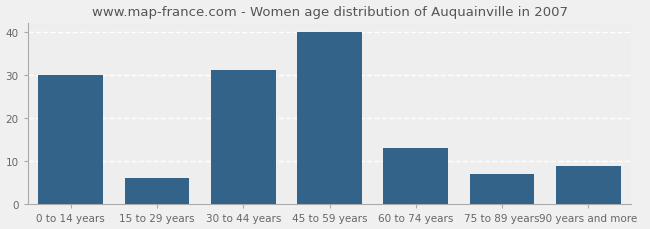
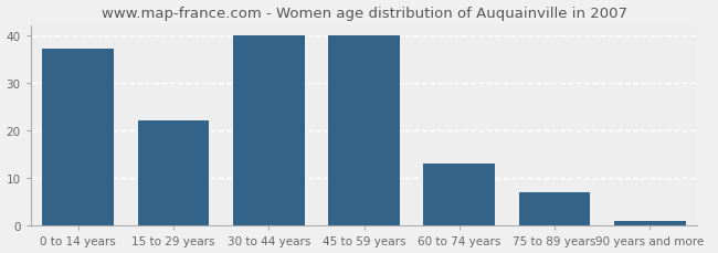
0 to 14 years: 30 -> 37
15 to 29 years: 6 -> 22
30 to 44 years: 31 -> 40
90 years and more: 9 -> 1
